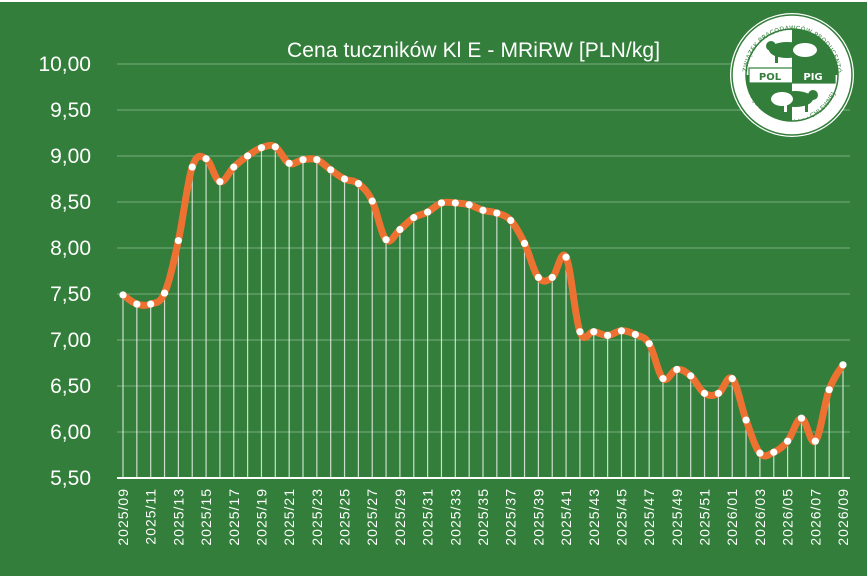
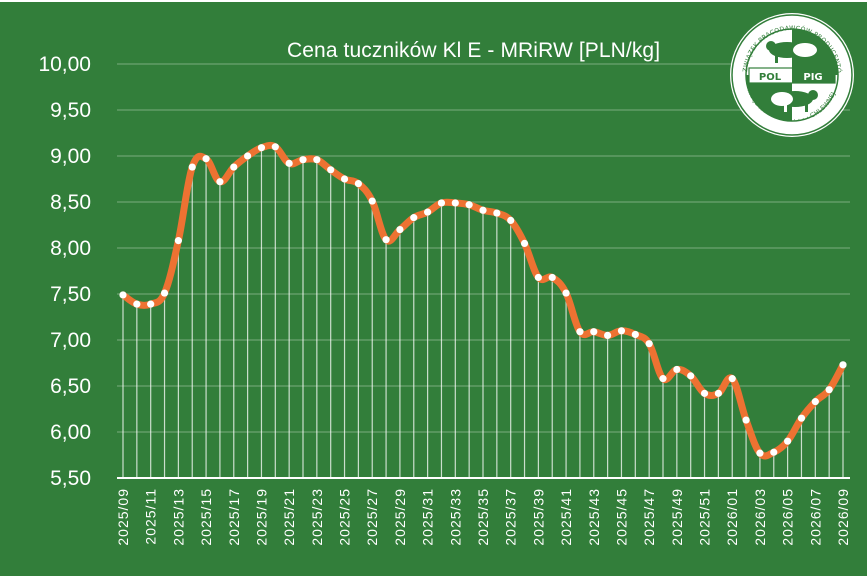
2025/41: 7,9 -> 7,5
2026/07: 5,9 -> 6,3
